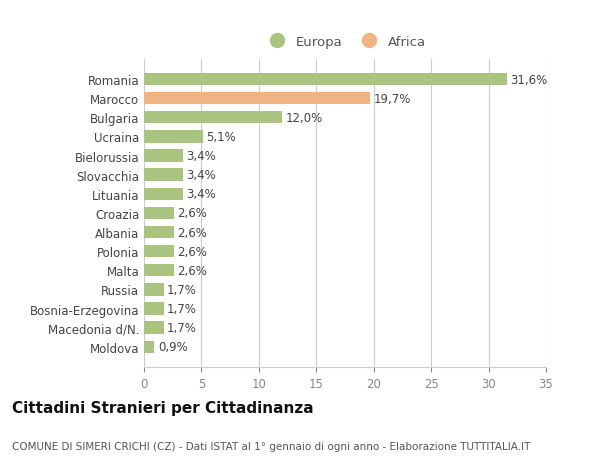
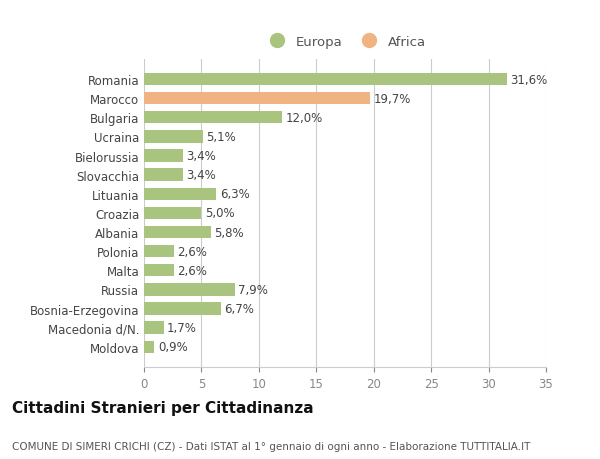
Lituania: 3,4% -> 6,3%
Croazia: 2,6% -> 5,0%
Albania: 2,6% -> 5,8%
Russia: 1,7% -> 7,9%
Bosnia-Erzegovina: 1,7% -> 6,7%
